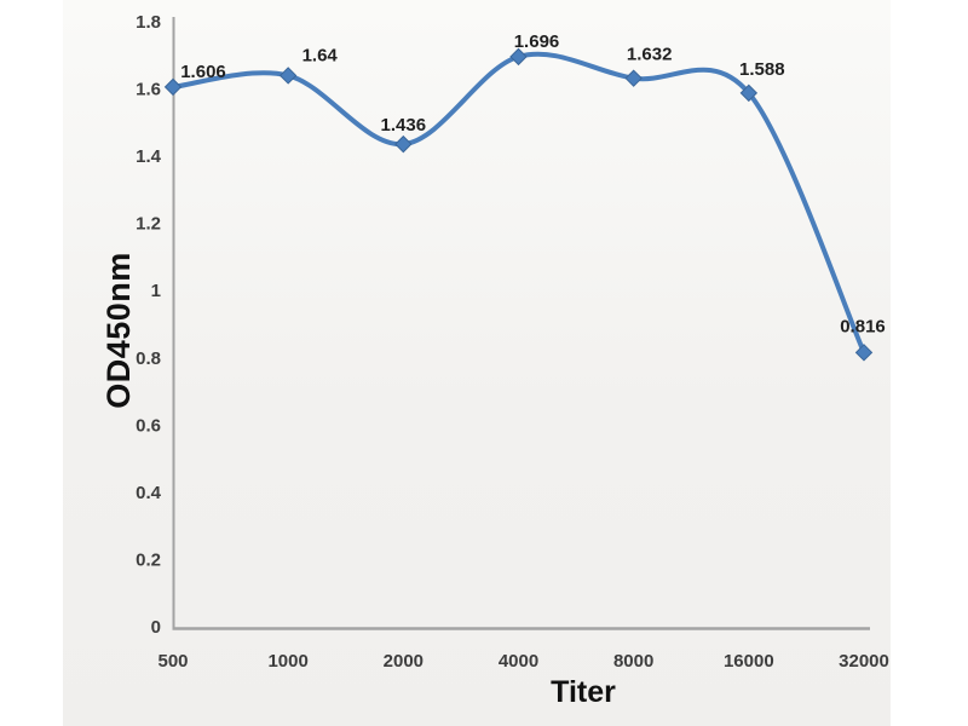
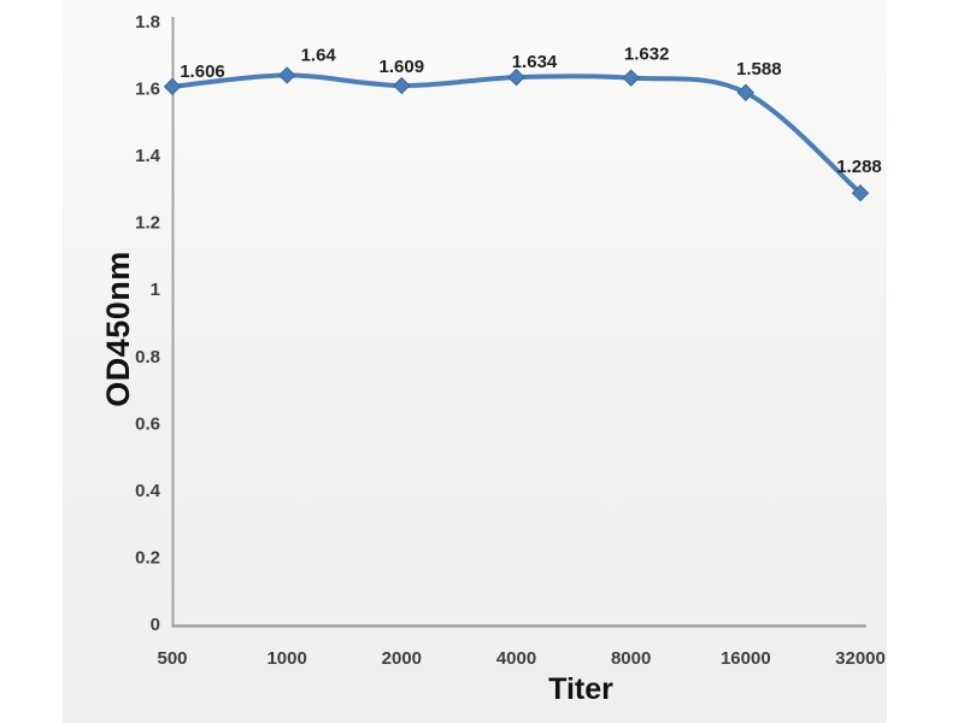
2000: 1.436 -> 1.609
4000: 1.696 -> 1.634
32000: 0.816 -> 1.288
